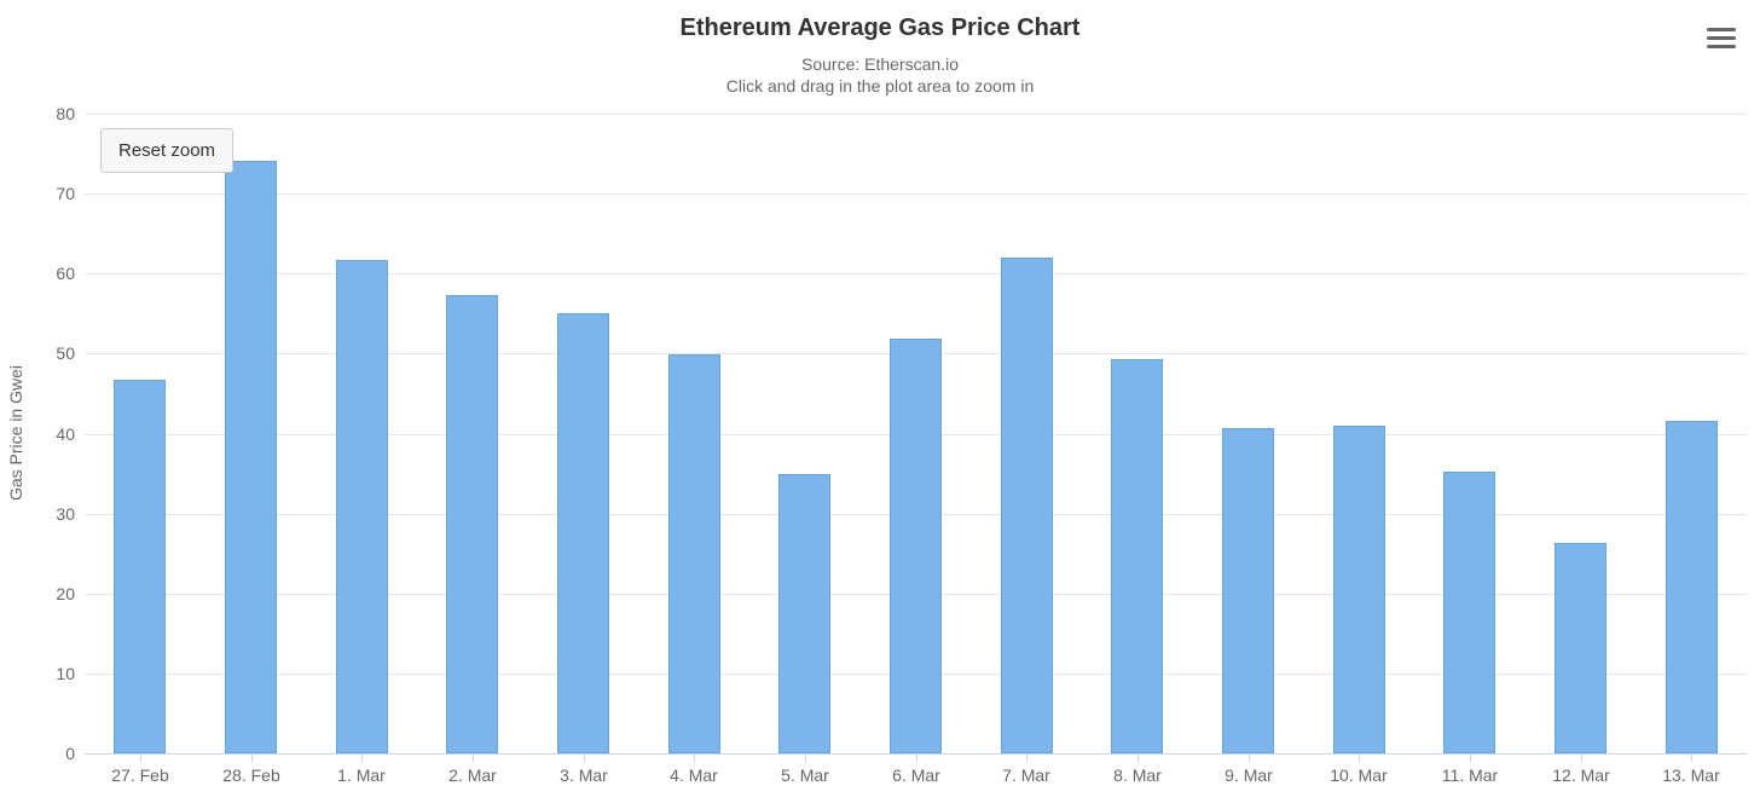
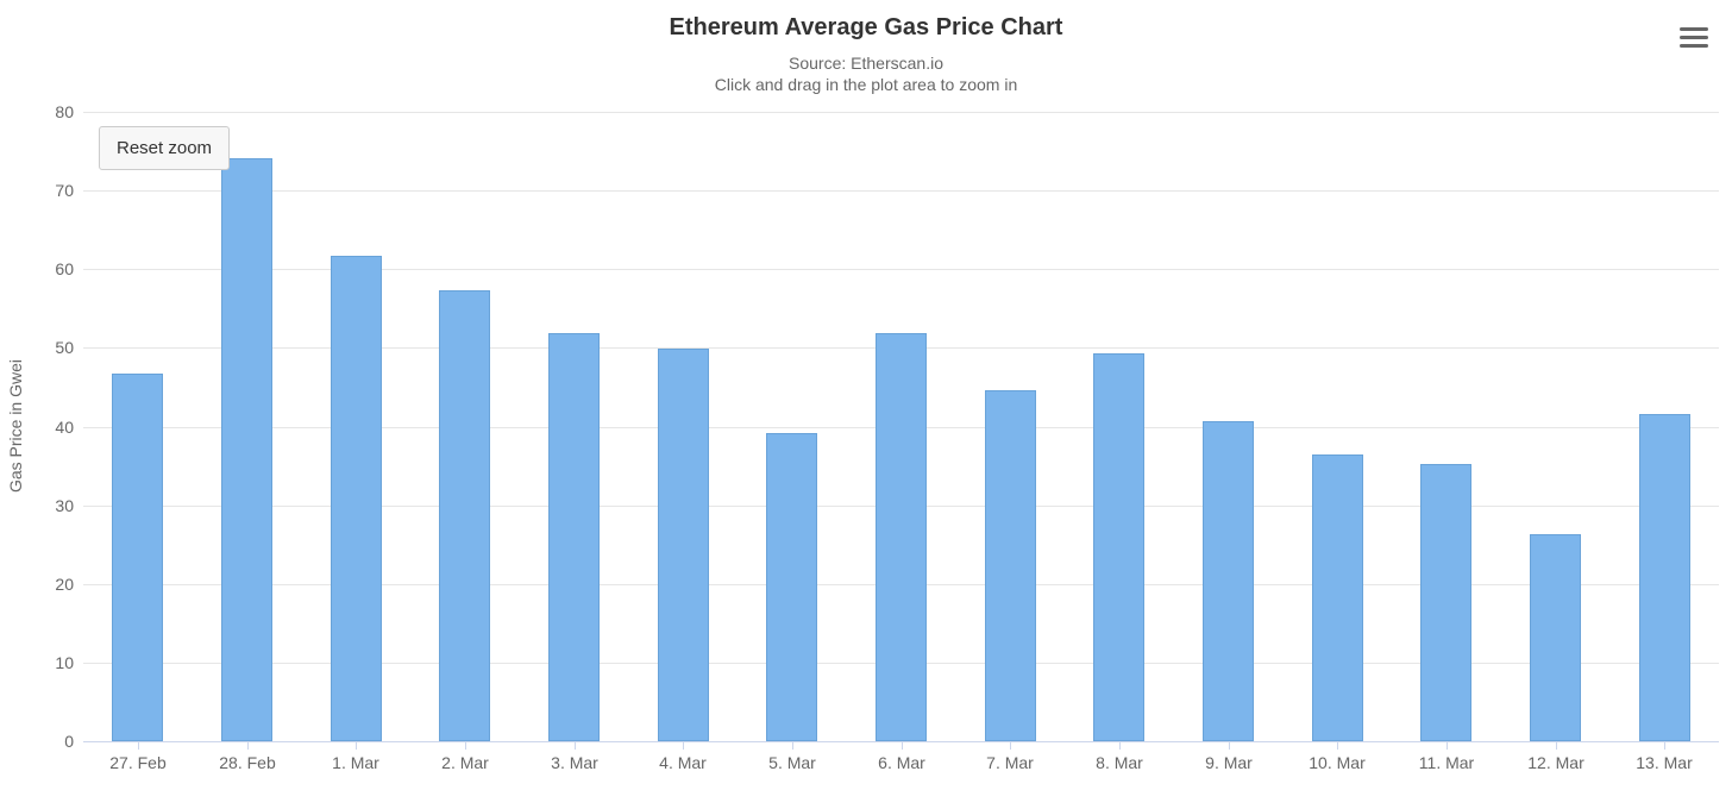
3. Mar: 55 -> 52
5. Mar: 35 -> 39
7. Mar: 62 -> 45
10. Mar: 41 -> 36
